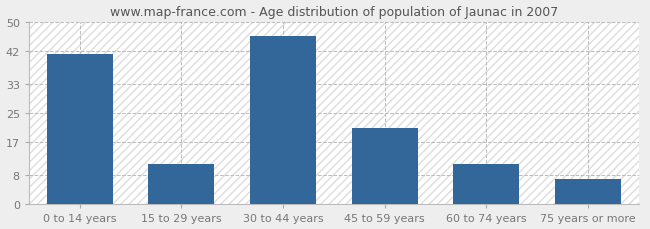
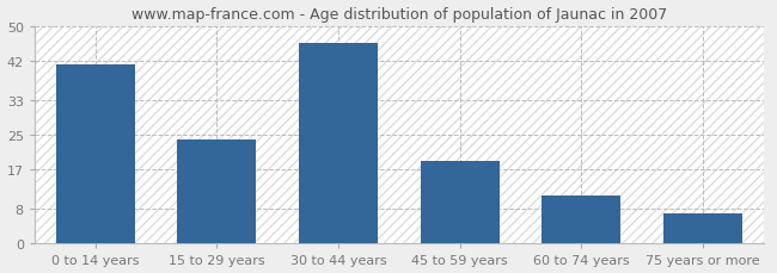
15 to 29 years: 11 -> 24
45 to 59 years: 21 -> 19
